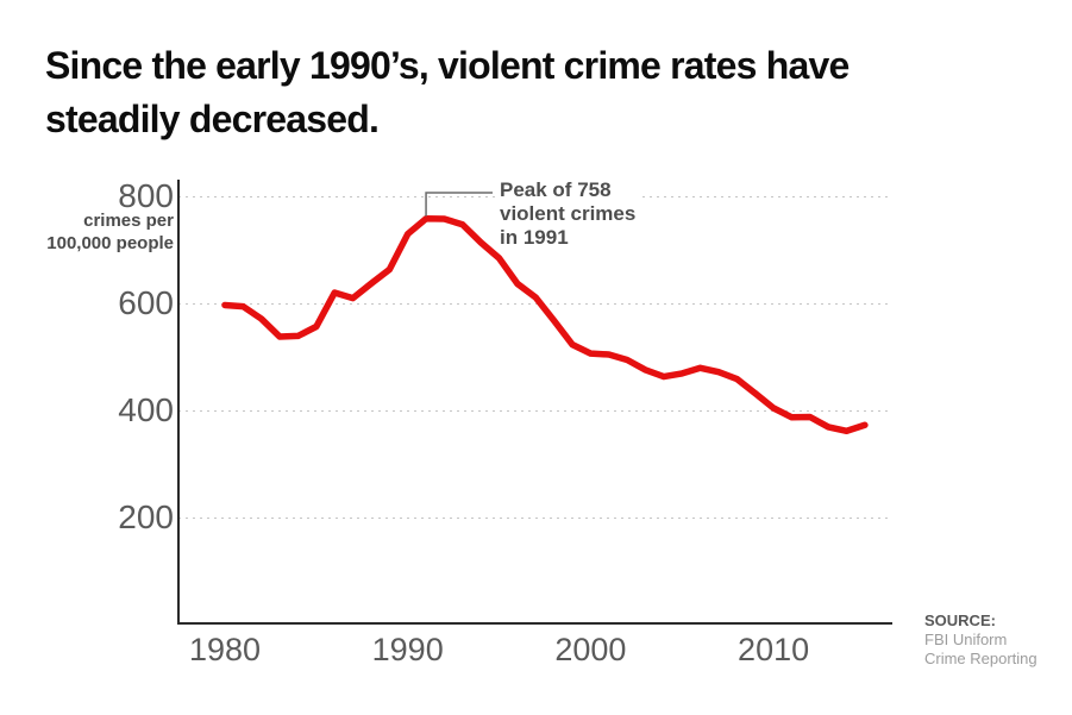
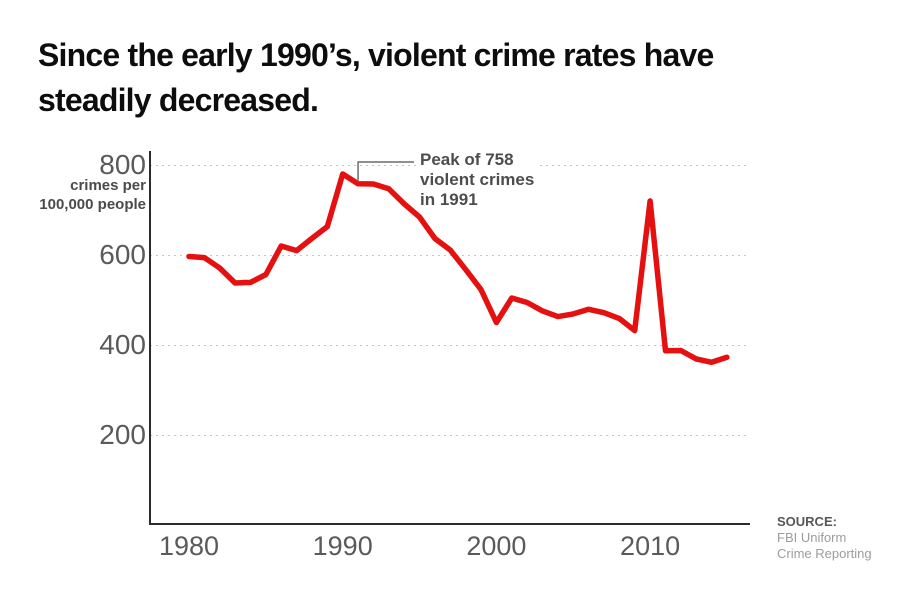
1990: 730 -> 780
2000: 510 -> 450
2010: 400 -> 720
